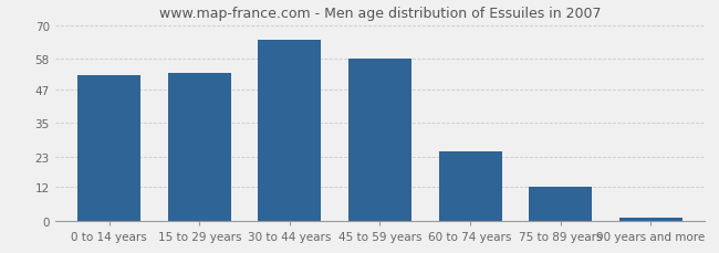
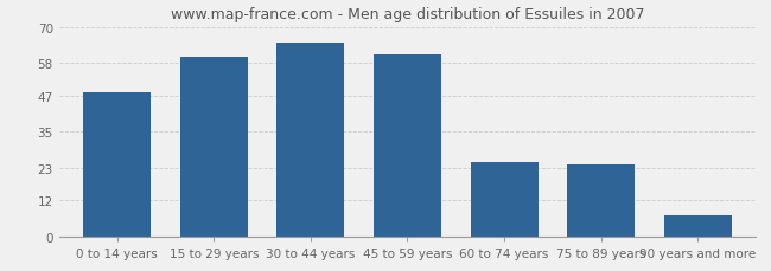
0 to 14 years: 52 -> 48
15 to 29 years: 53 -> 60
45 to 59 years: 58 -> 61
75 to 89 years: 12 -> 24
90 years and more: 1 -> 7
